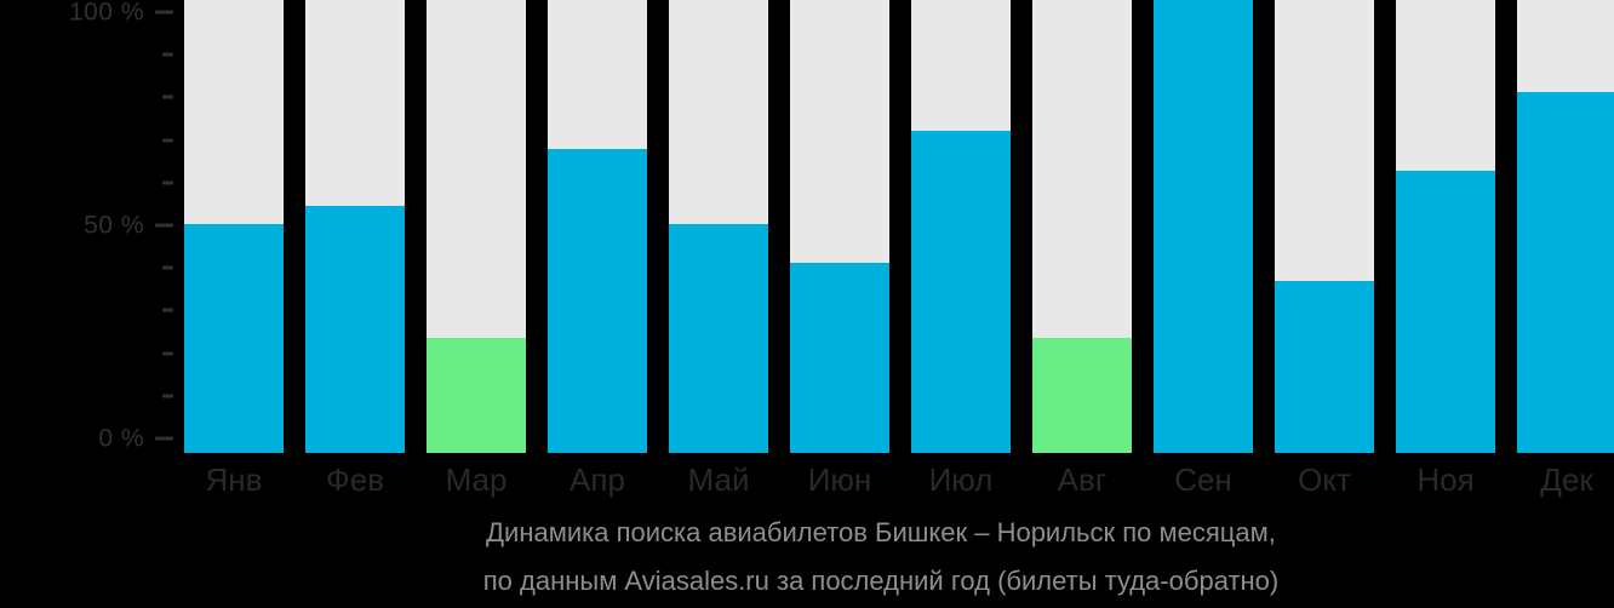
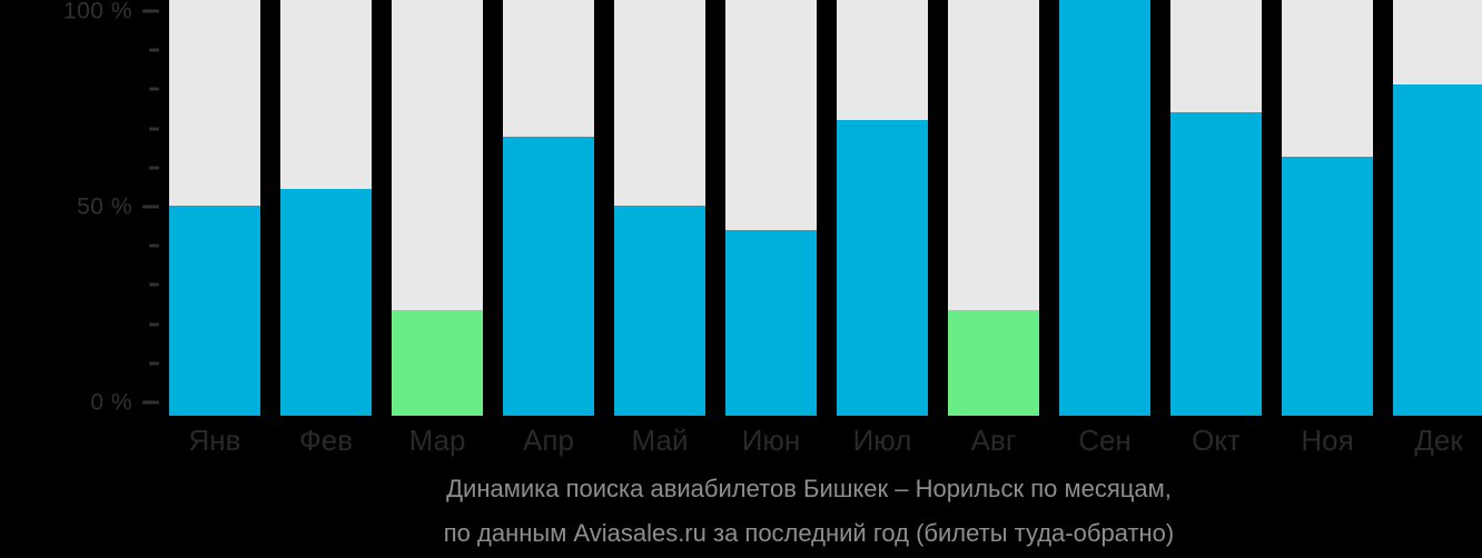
Июн: 43% -> 46%
Окт: 39% -> 75%
